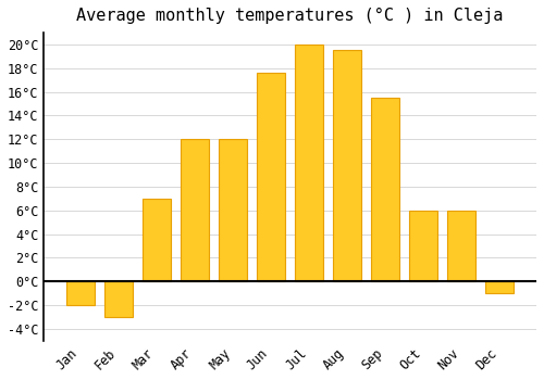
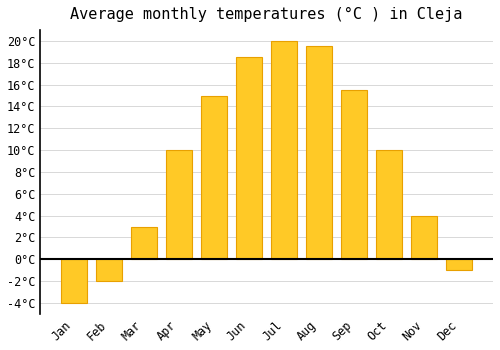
Jan: -2.0°C -> -4.0°C
Feb: -3.0°C -> -2.0°C
Mar: 7.0°C -> 3.0°C
Apr: 12.0°C -> 10.0°C
May: 12.0°C -> 15.0°C
Jun: 17.6°C -> 18.5°C
Oct: 6.0°C -> 10.0°C
Nov: 6.0°C -> 4.0°C
